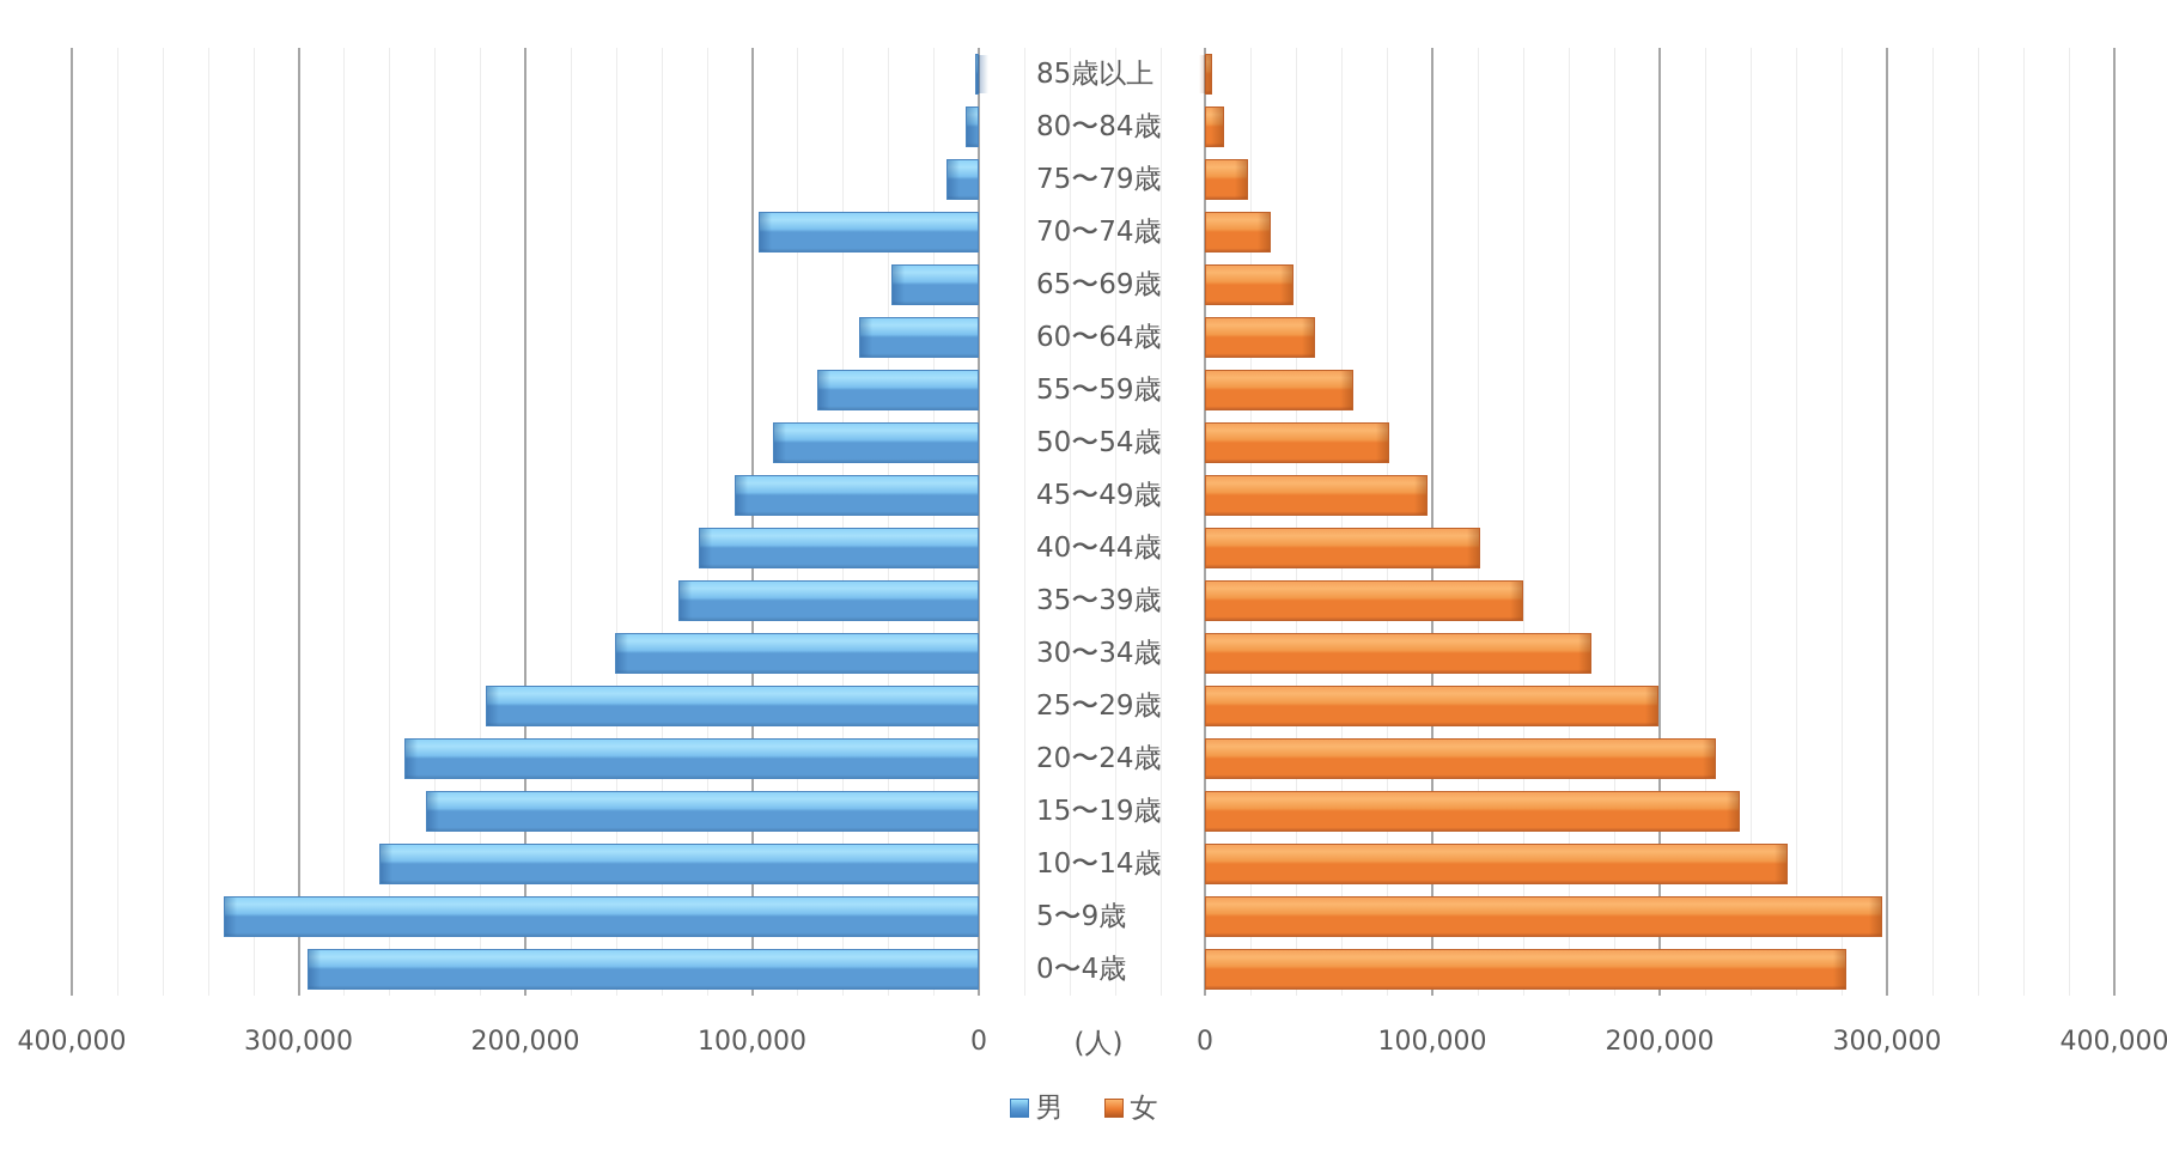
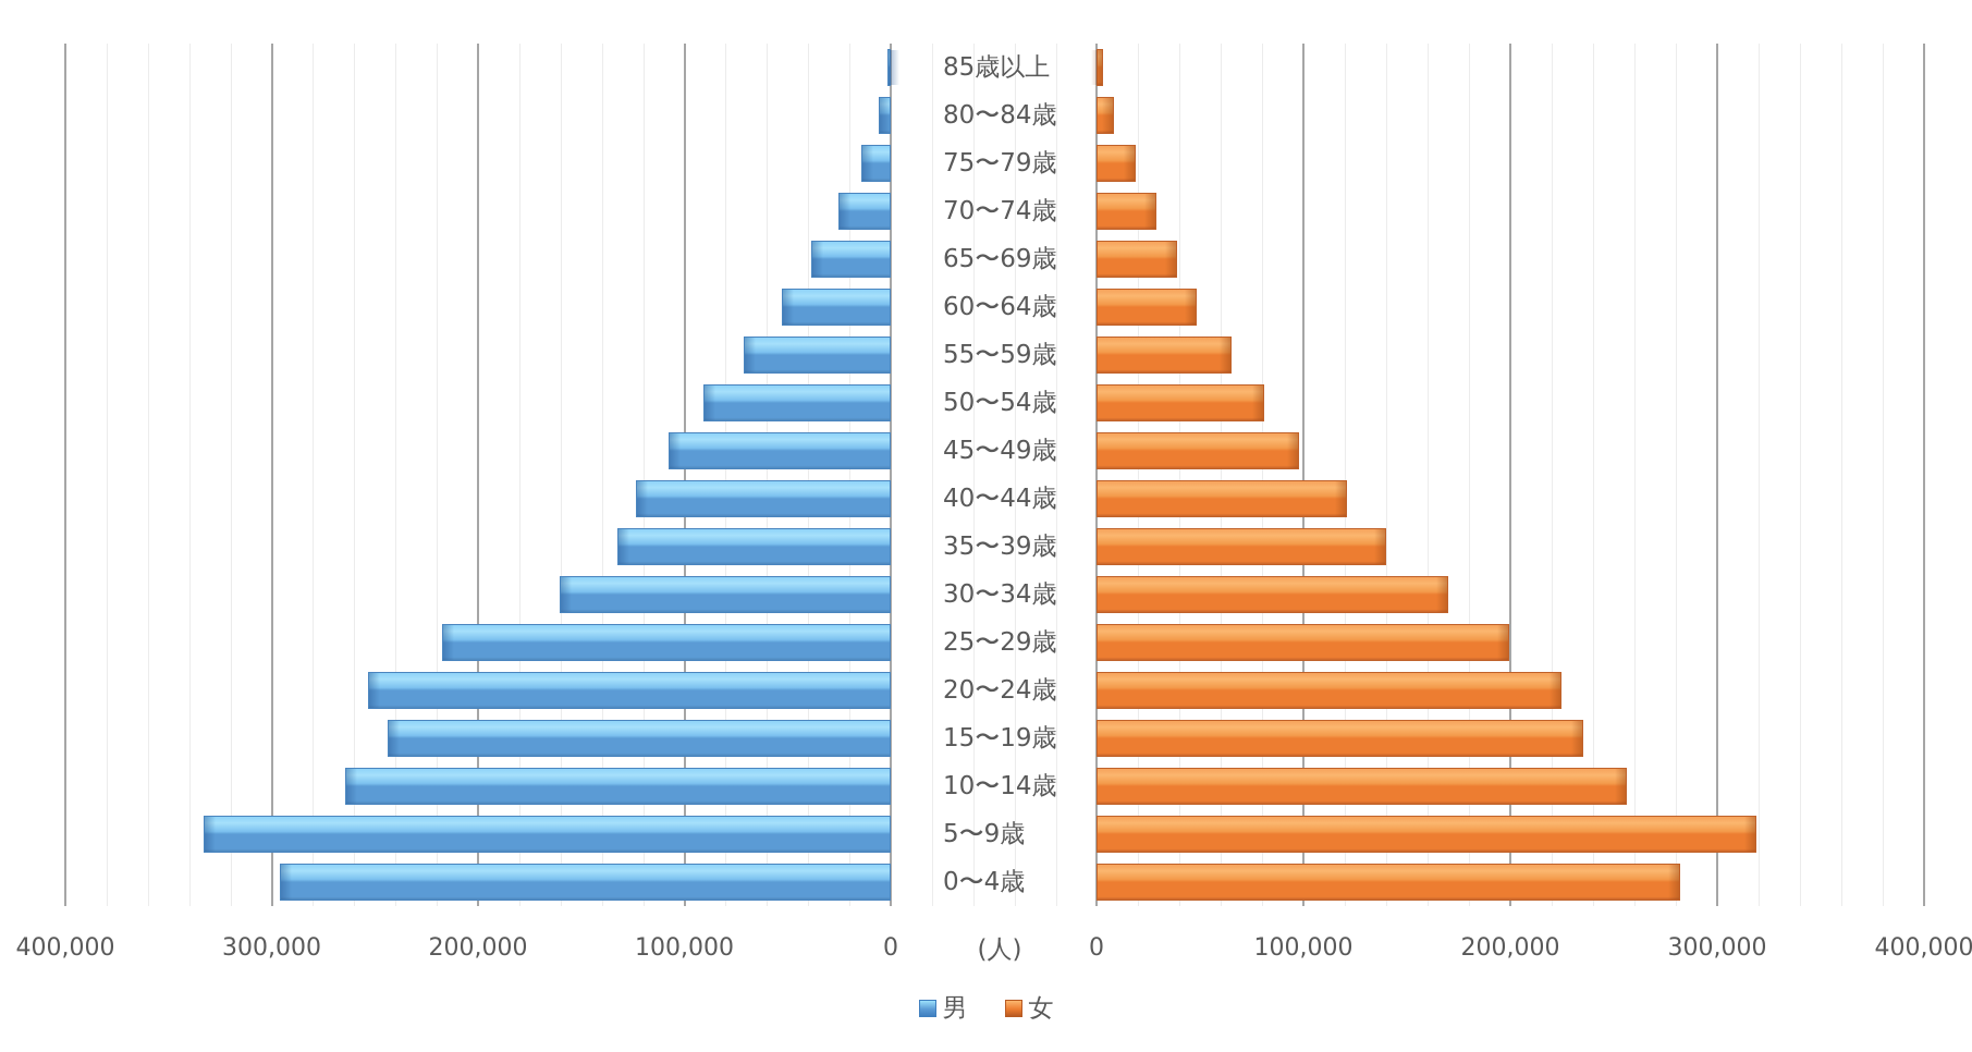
男/70〜74歳: 97000 -> 25000
女/5〜9歳: 298000 -> 319000
